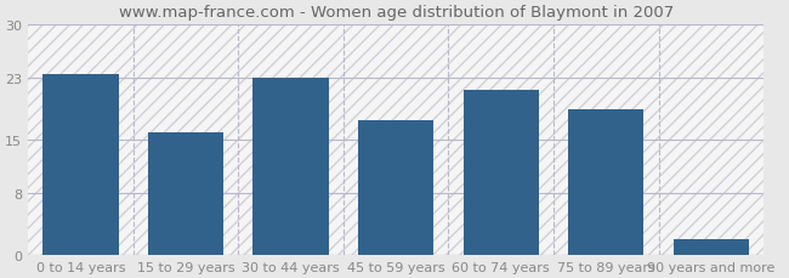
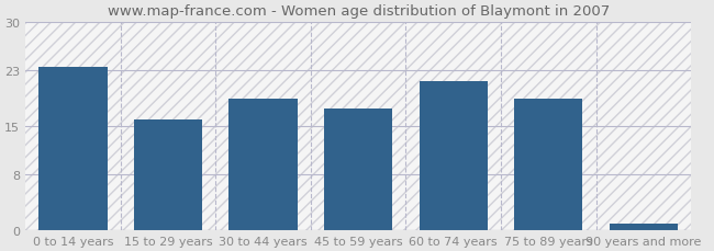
30 to 44 years: 23.0 -> 19.0
90 years and more: 2.0 -> 1.0
